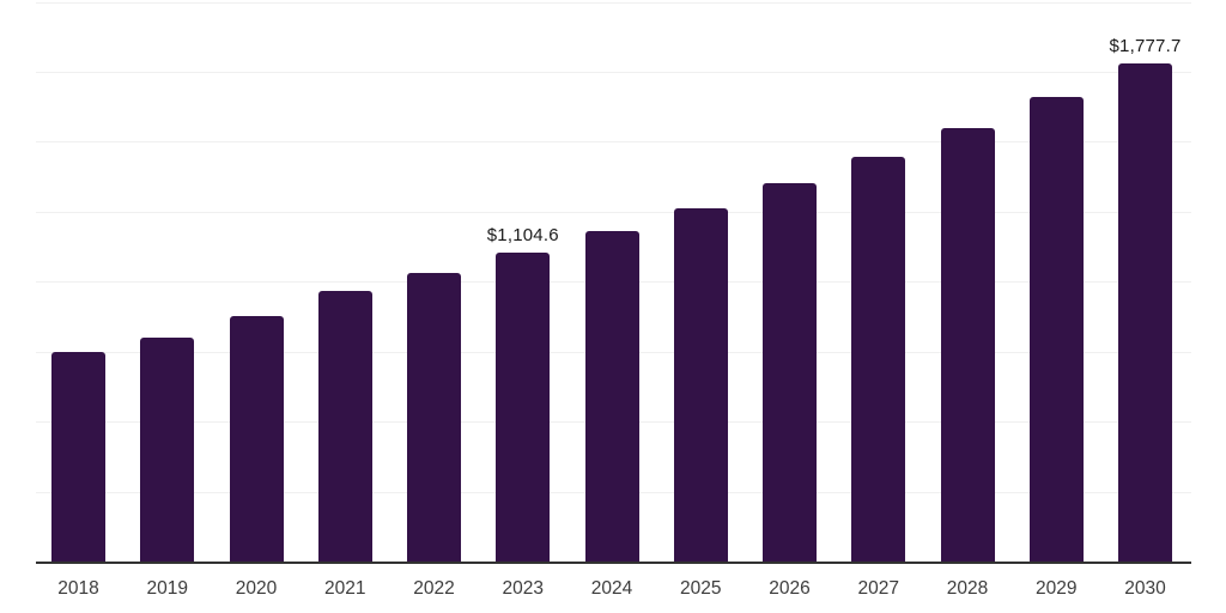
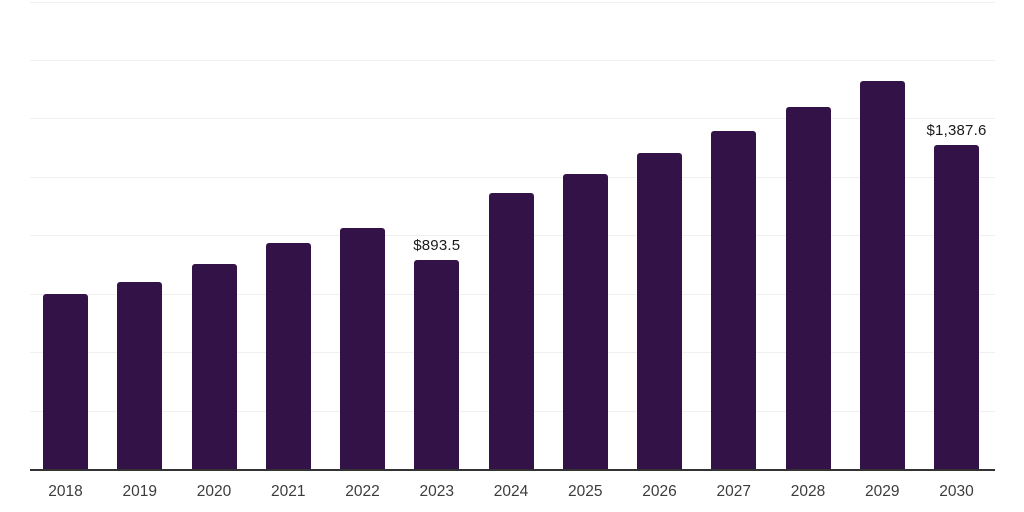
2023: $1,104.6 -> $893.5
2030: $1,777.7 -> $1,387.6
